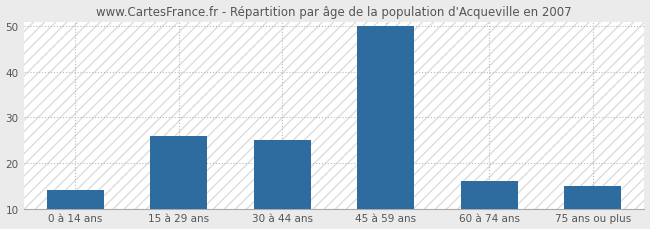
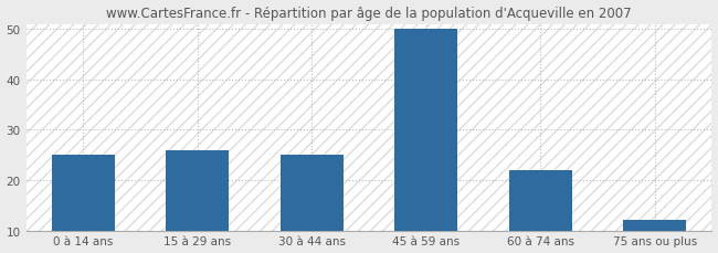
0 à 14 ans: 14 -> 25
60 à 74 ans: 16 -> 22
75 ans ou plus: 15 -> 12
